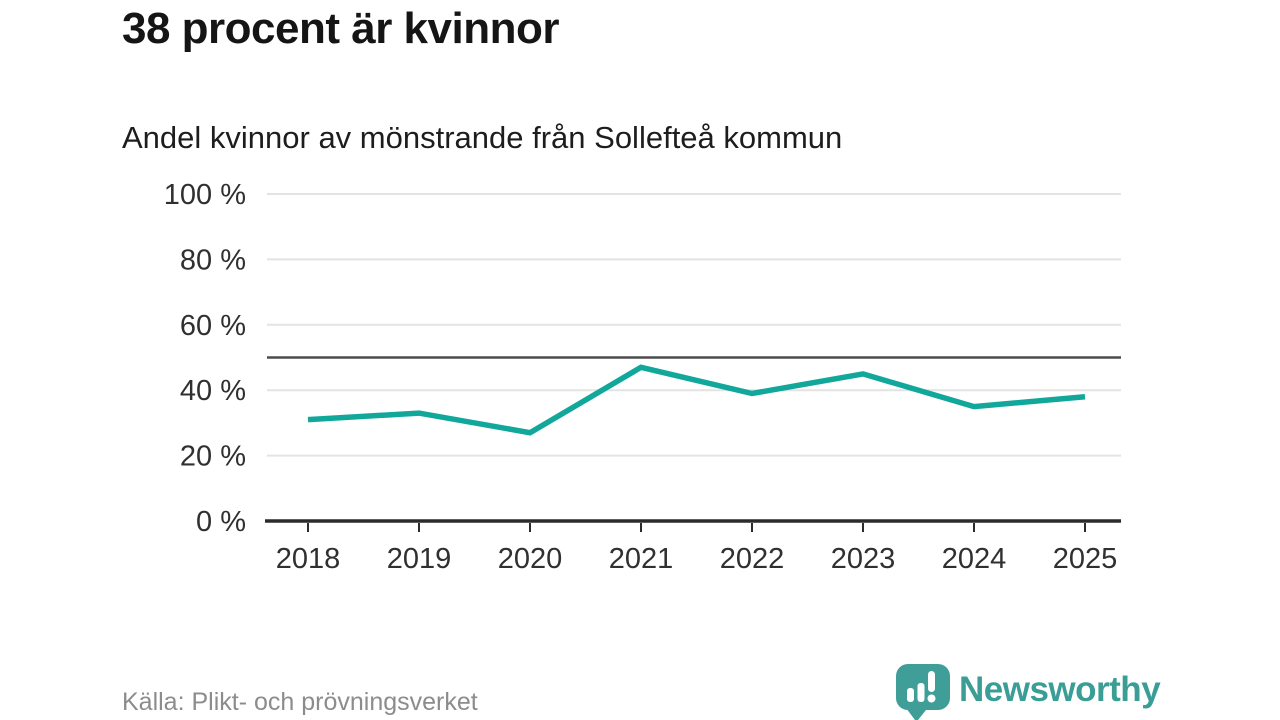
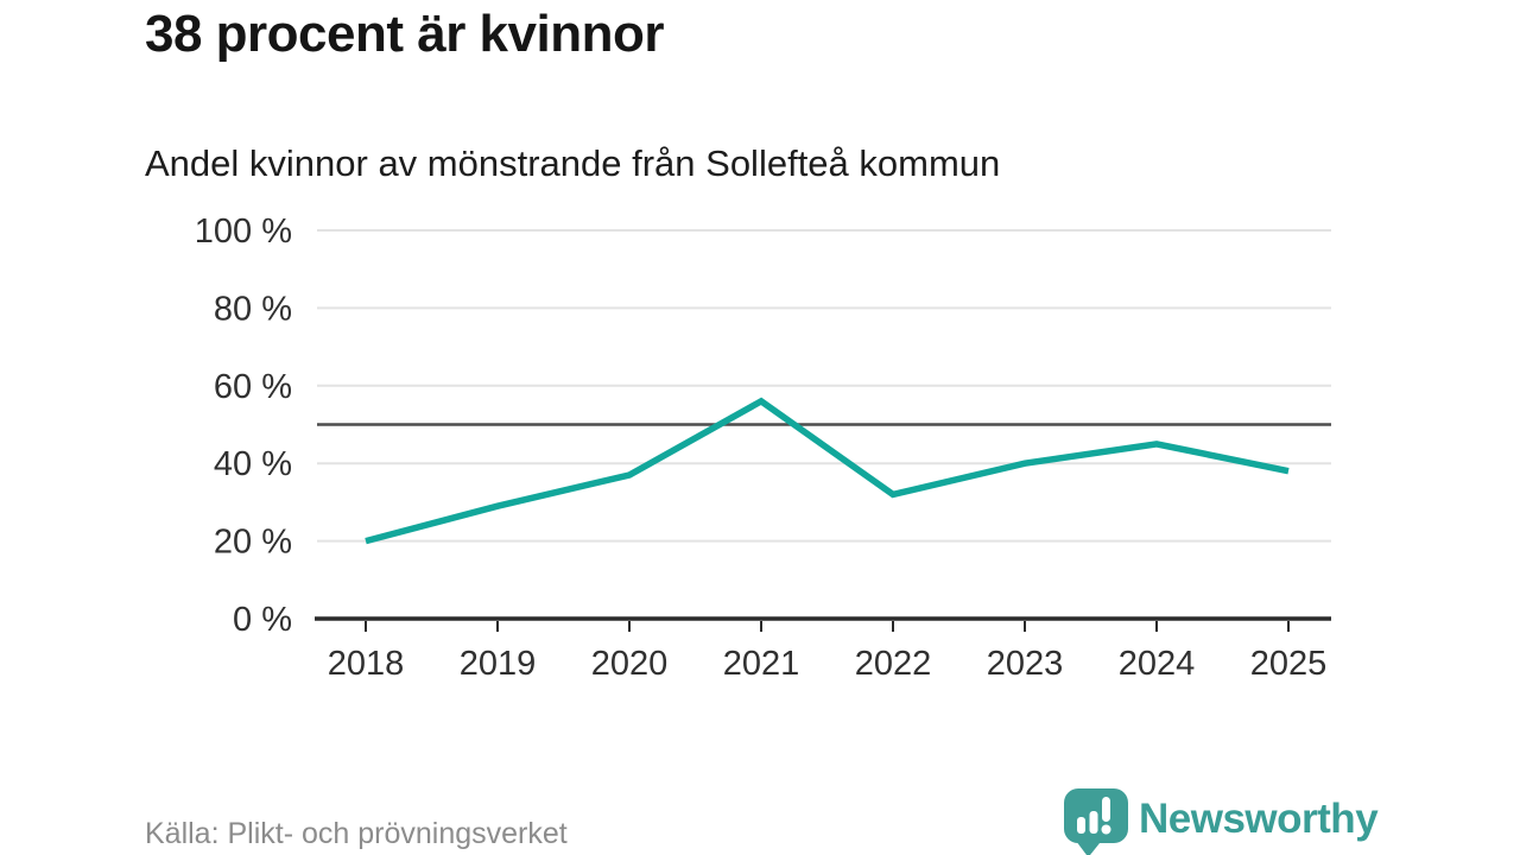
2018: 31% -> 20%
2019: 33% -> 29%
2020: 27% -> 37%
2021: 47% -> 56%
2022: 39% -> 32%
2023: 45% -> 40%
2024: 35% -> 45%
